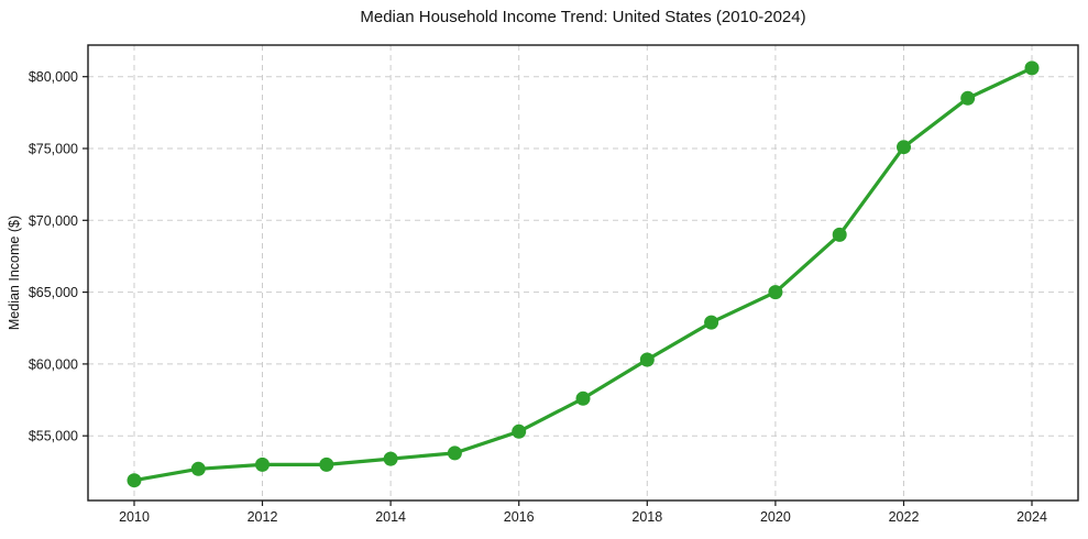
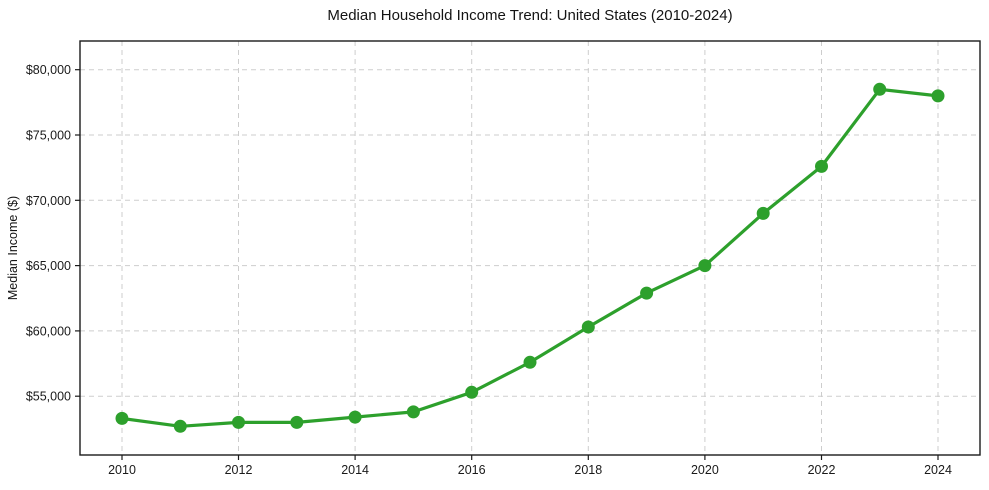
2010: $51900 -> $53300
2022: $75100 -> $72600
2024: $80600 -> $78000
